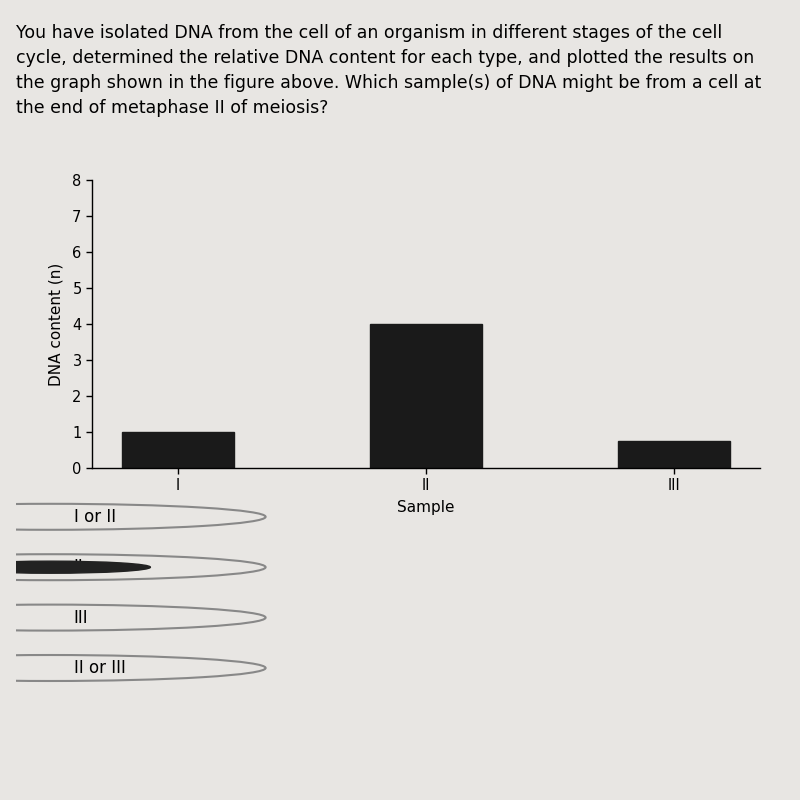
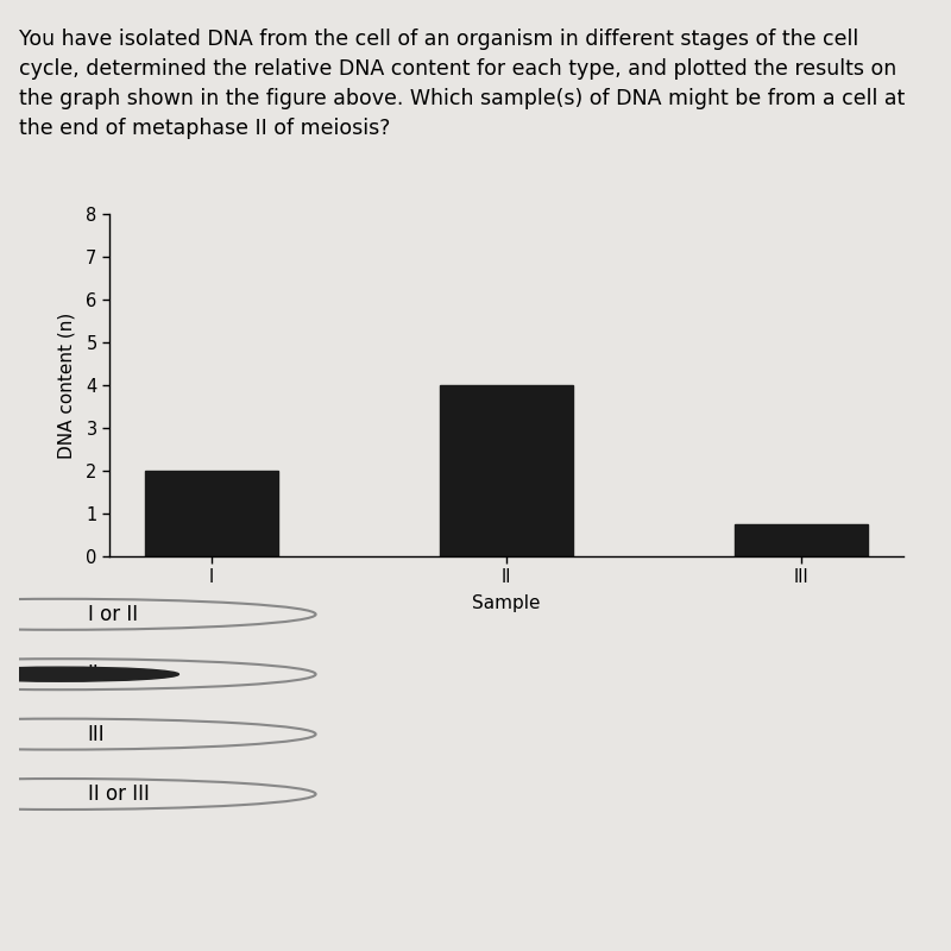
I: 1.00 -> 2.00
